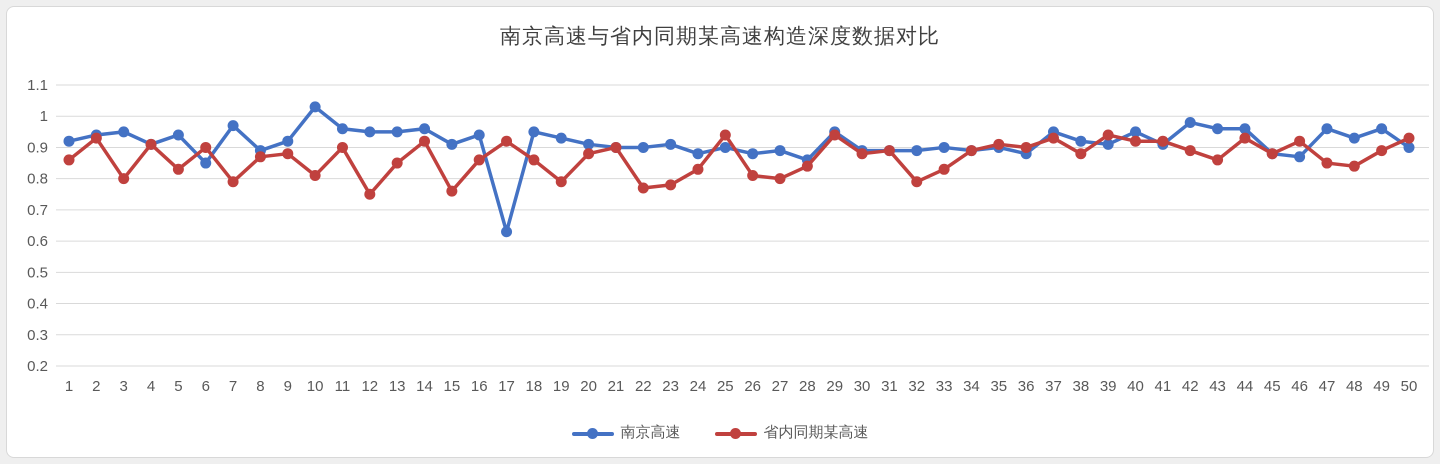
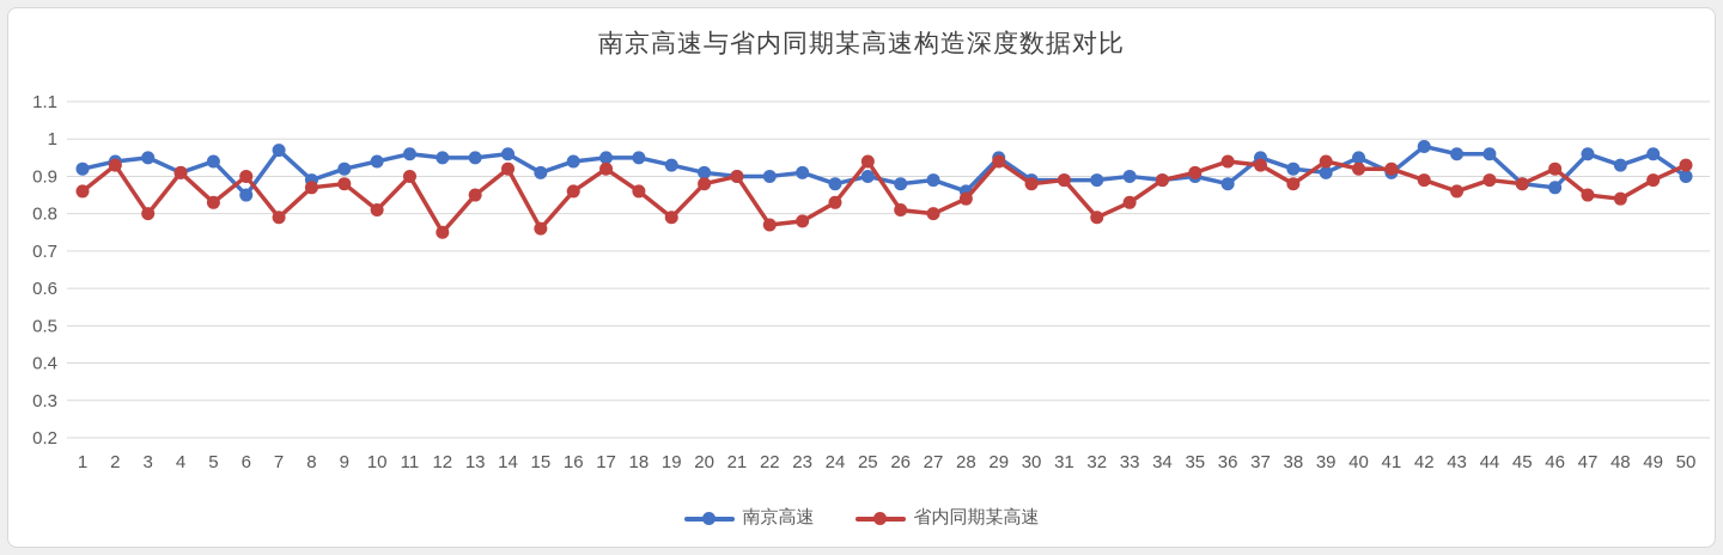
南京高速/10: 1.03 -> 0.94
南京高速/17: 0.63 -> 0.95
省内同期某高速/36: 0.90 -> 0.94
省内同期某高速/44: 0.93 -> 0.89
